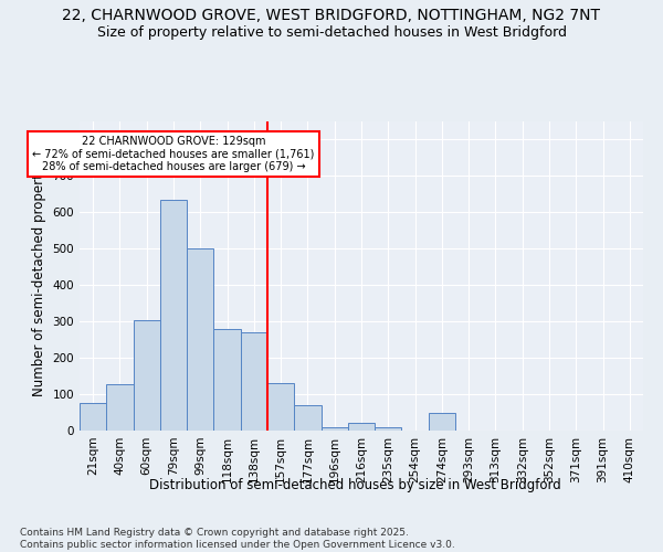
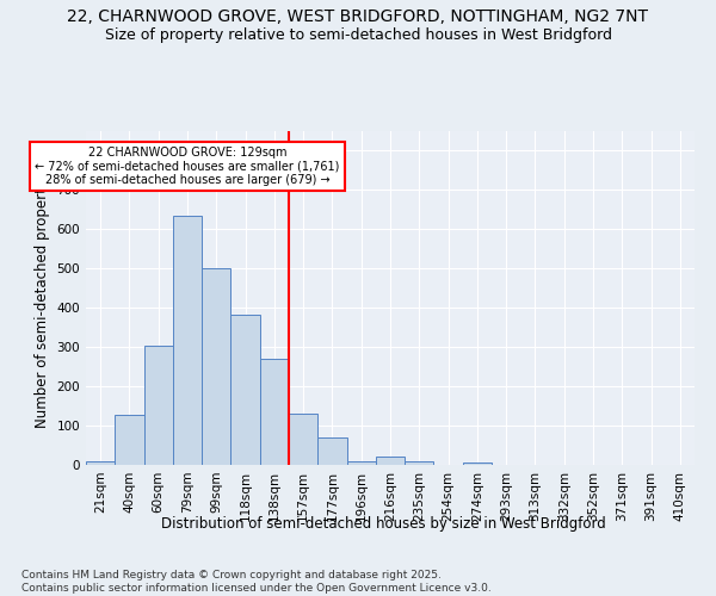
21sqm: 75 -> 8
118sqm: 280 -> 383
274sqm: 50 -> 7
